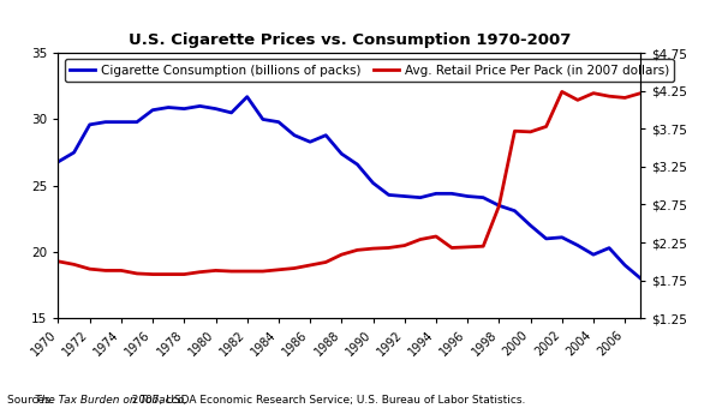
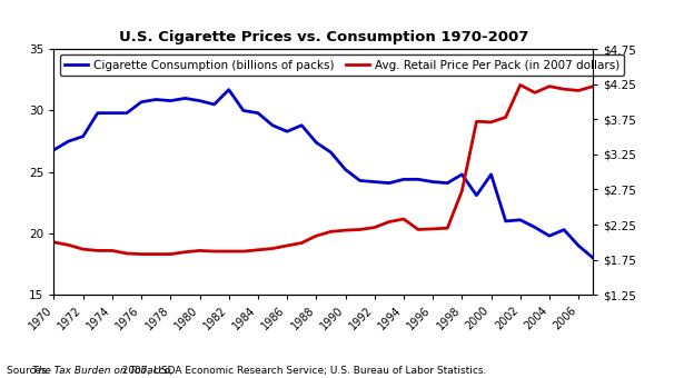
Cigarette Consumption (billions of packs)/1972: 29.6 -> 27.9
Cigarette Consumption (billions of packs)/1998: 23.5 -> 24.8
Cigarette Consumption (billions of packs)/2000: 22.0 -> 24.8
